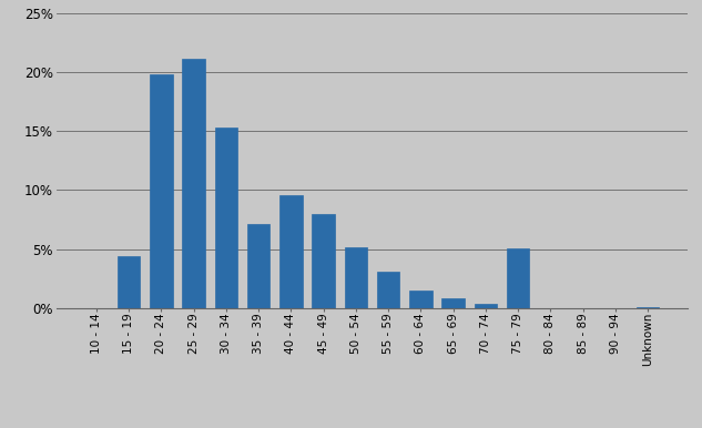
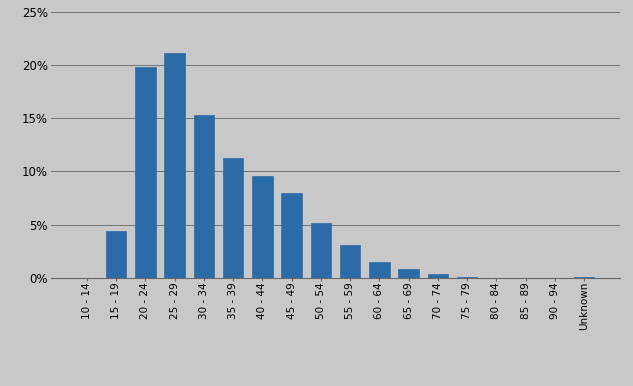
35 - 39: 7.1% -> 11.3%
75 - 79: 5.1% -> 0.1%
